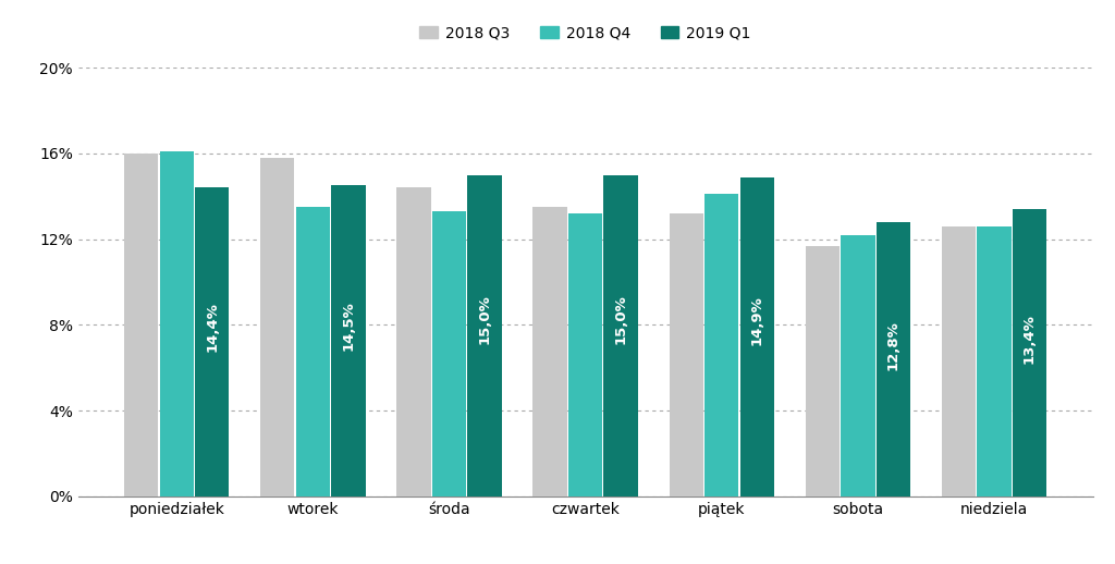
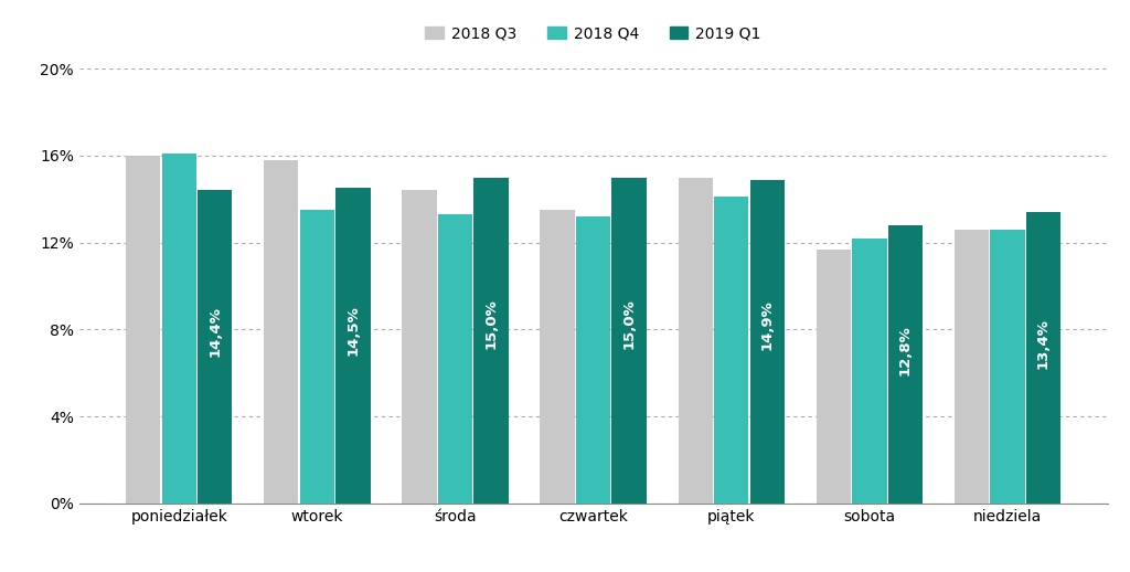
2018 Q3/piątek: 13.2% -> 15.0%
